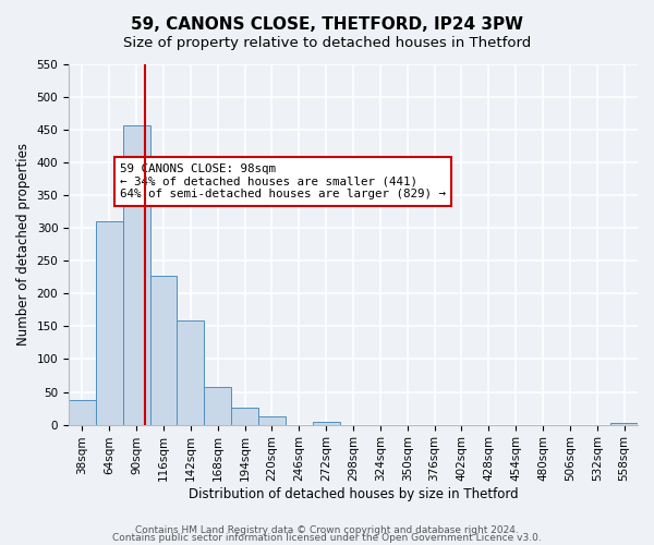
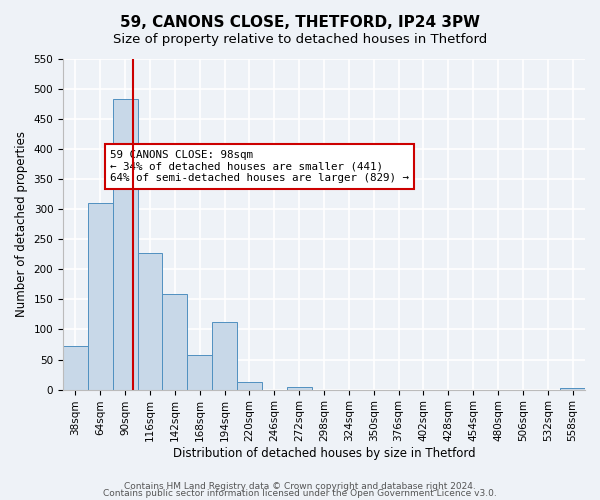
38sqm: 38 -> 72
90sqm: 457 -> 484
194sqm: 26 -> 112
